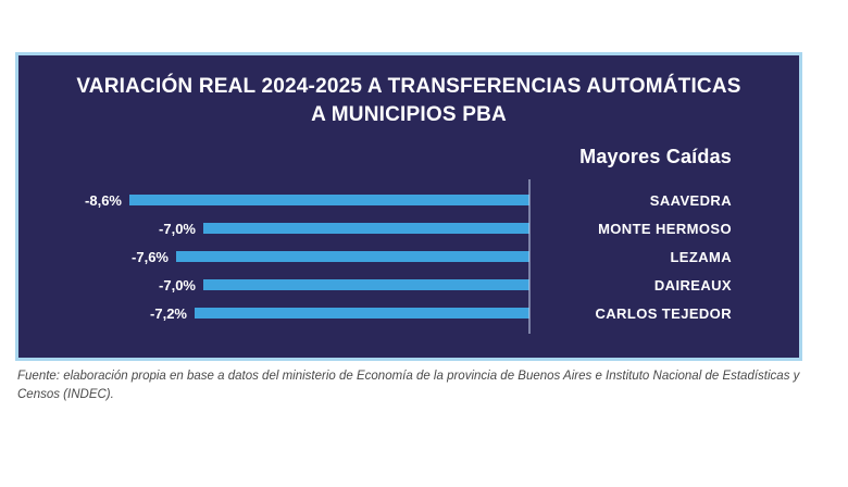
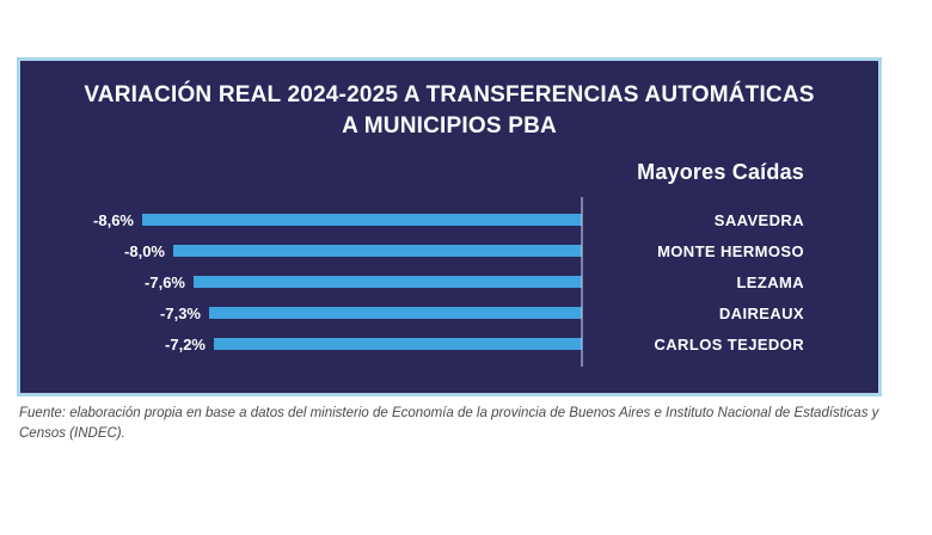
MONTE HERMOSO: -7,0% -> -8,0%
DAIREAUX: -7,0% -> -7,3%
